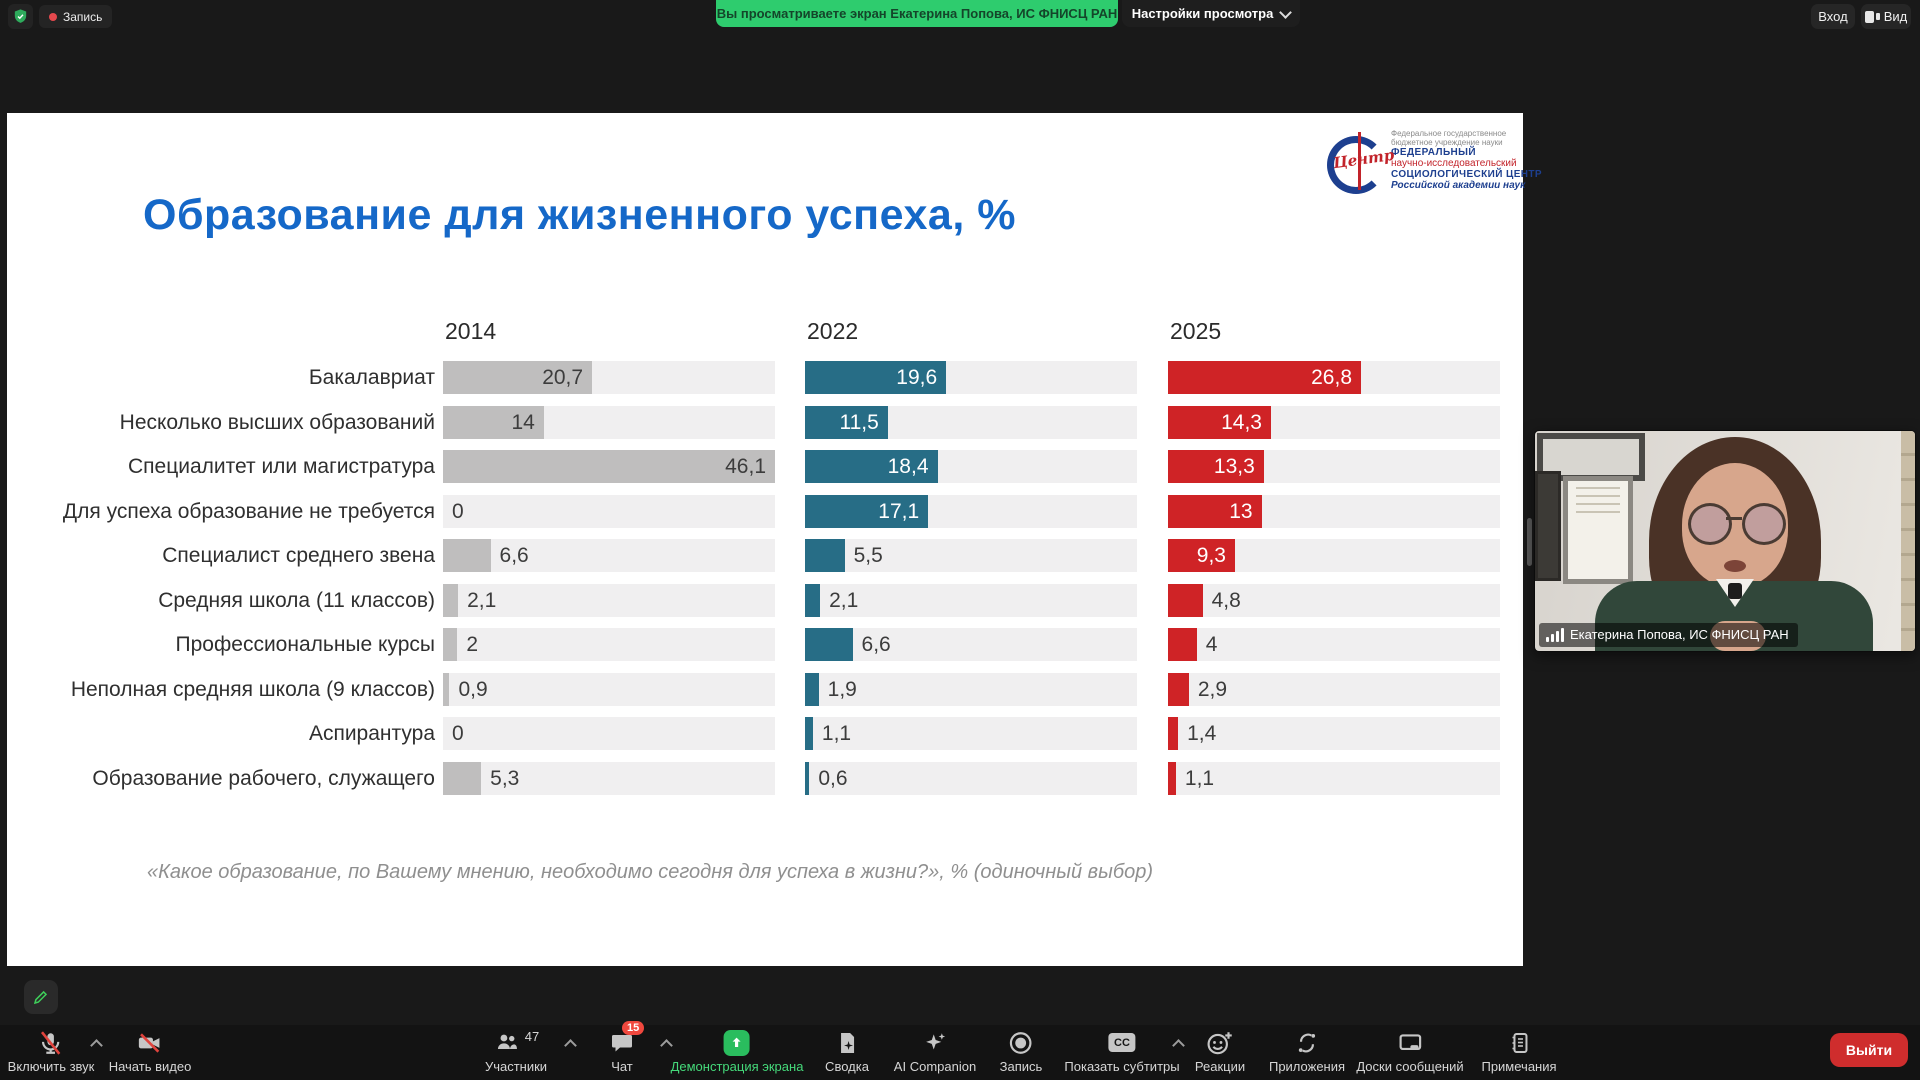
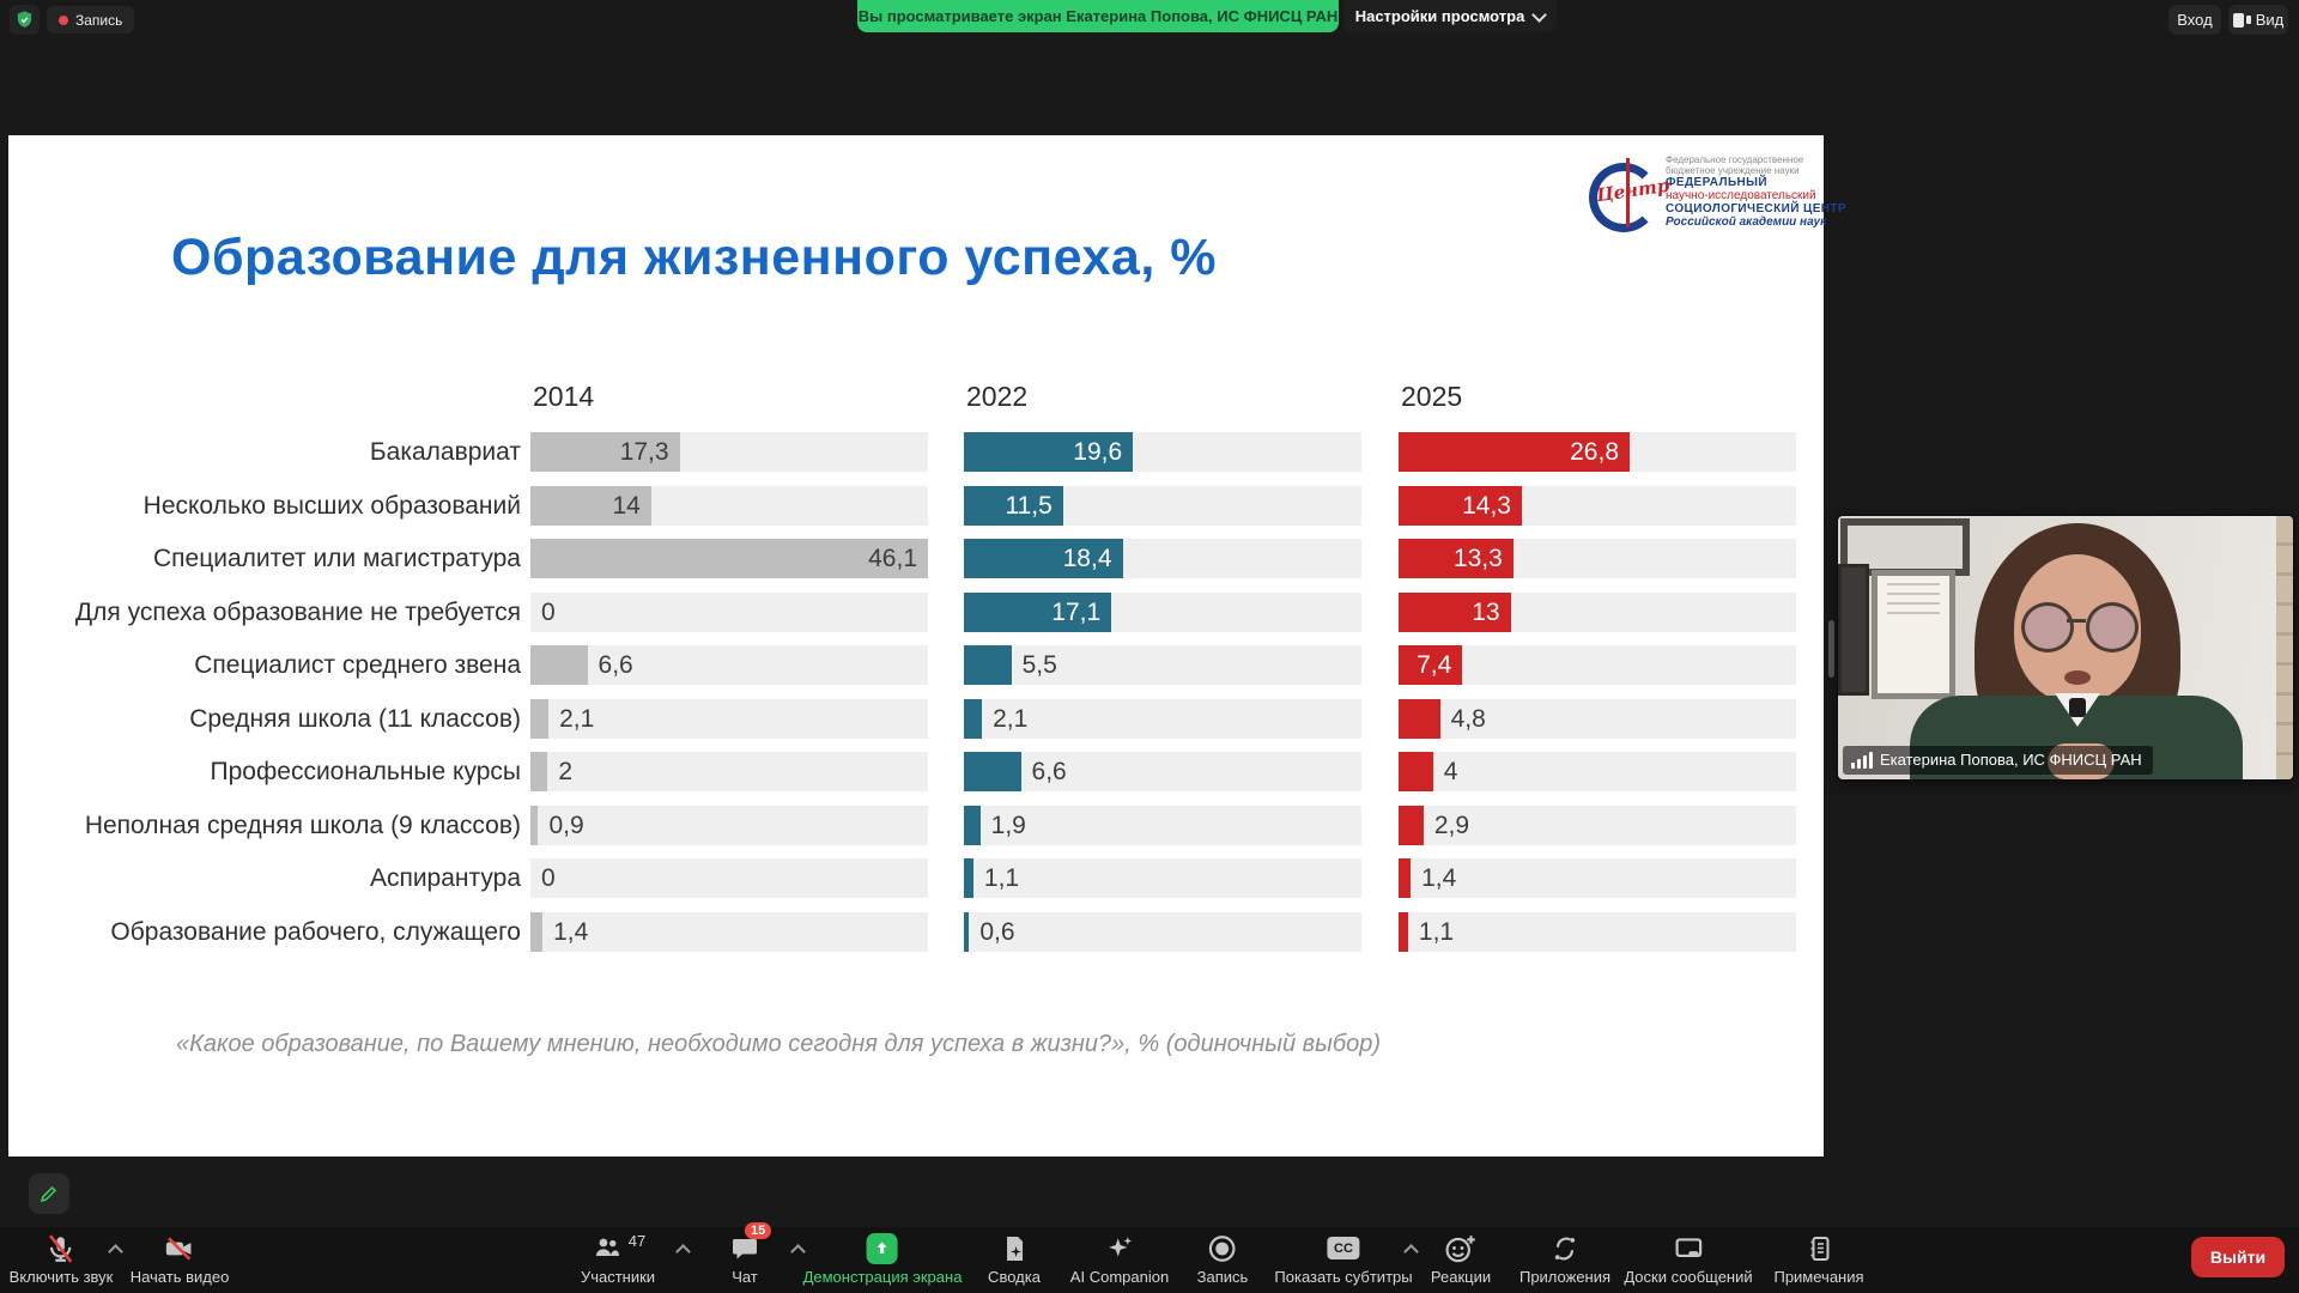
2014/Бакалавриат: 20,7 -> 17,3
2025/Специалист среднего звена: 9,3 -> 7,4
2014/Образование рабочего, служащего: 5,3 -> 1,4
